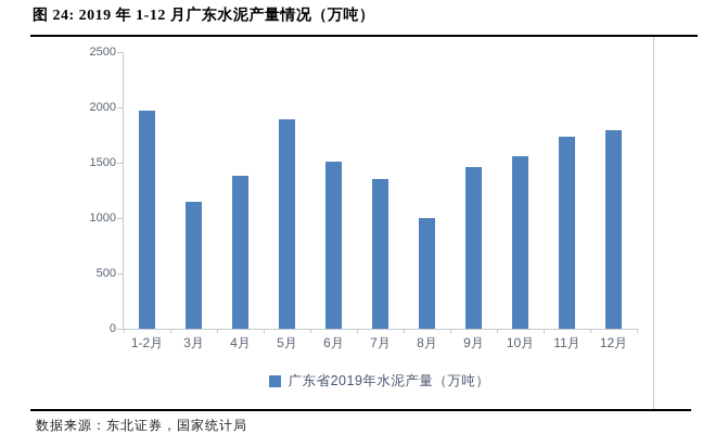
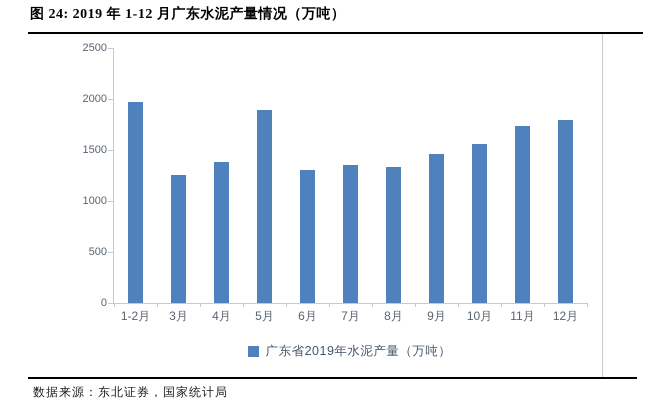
3月: 1150 -> 1260
6月: 1510 -> 1300
8月: 1000 -> 1330
